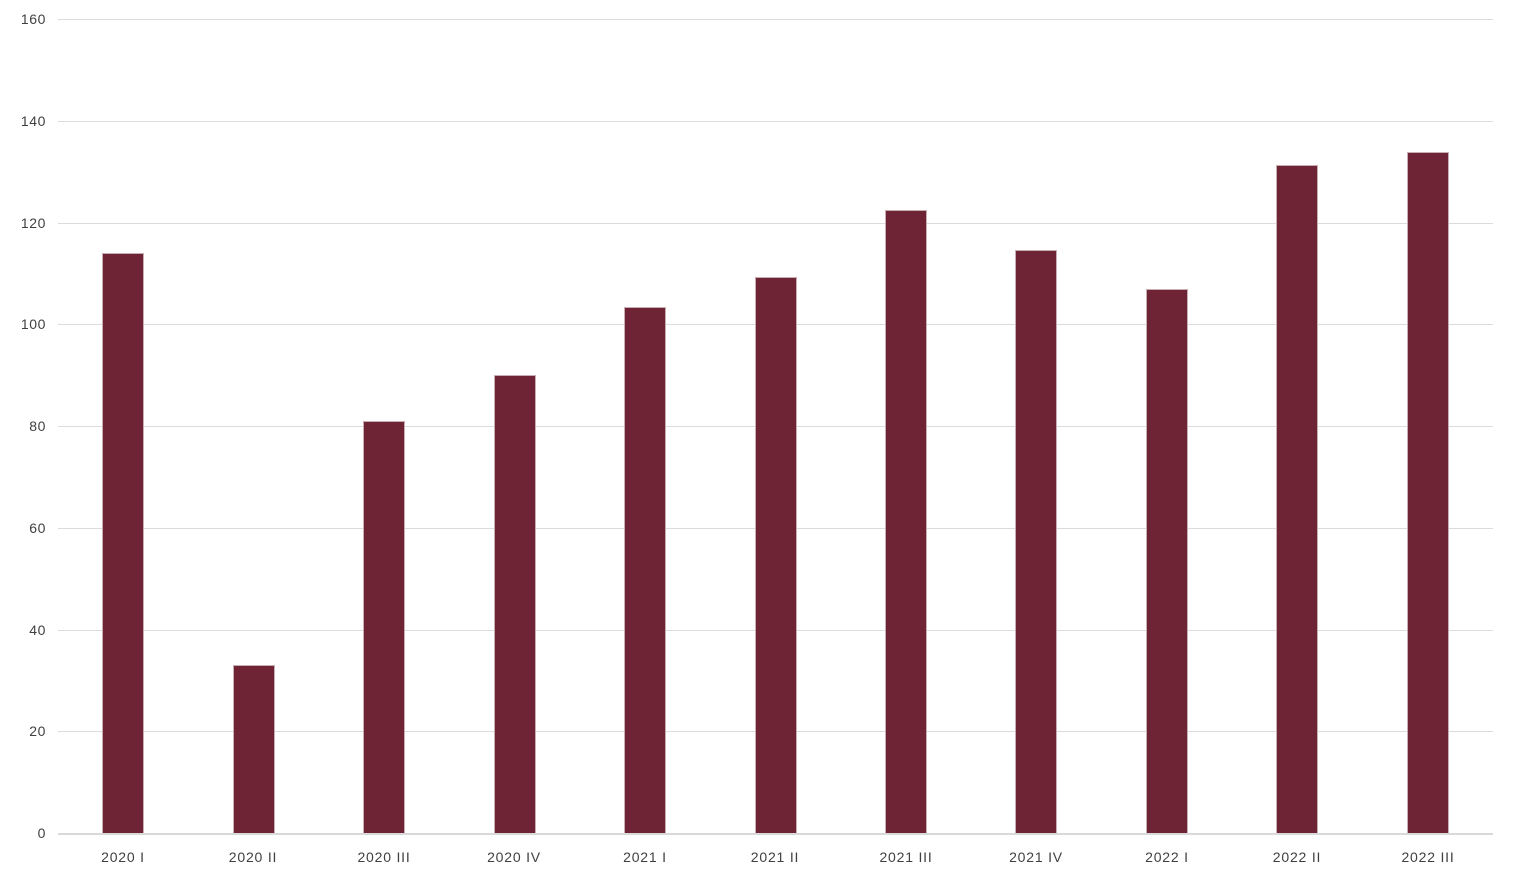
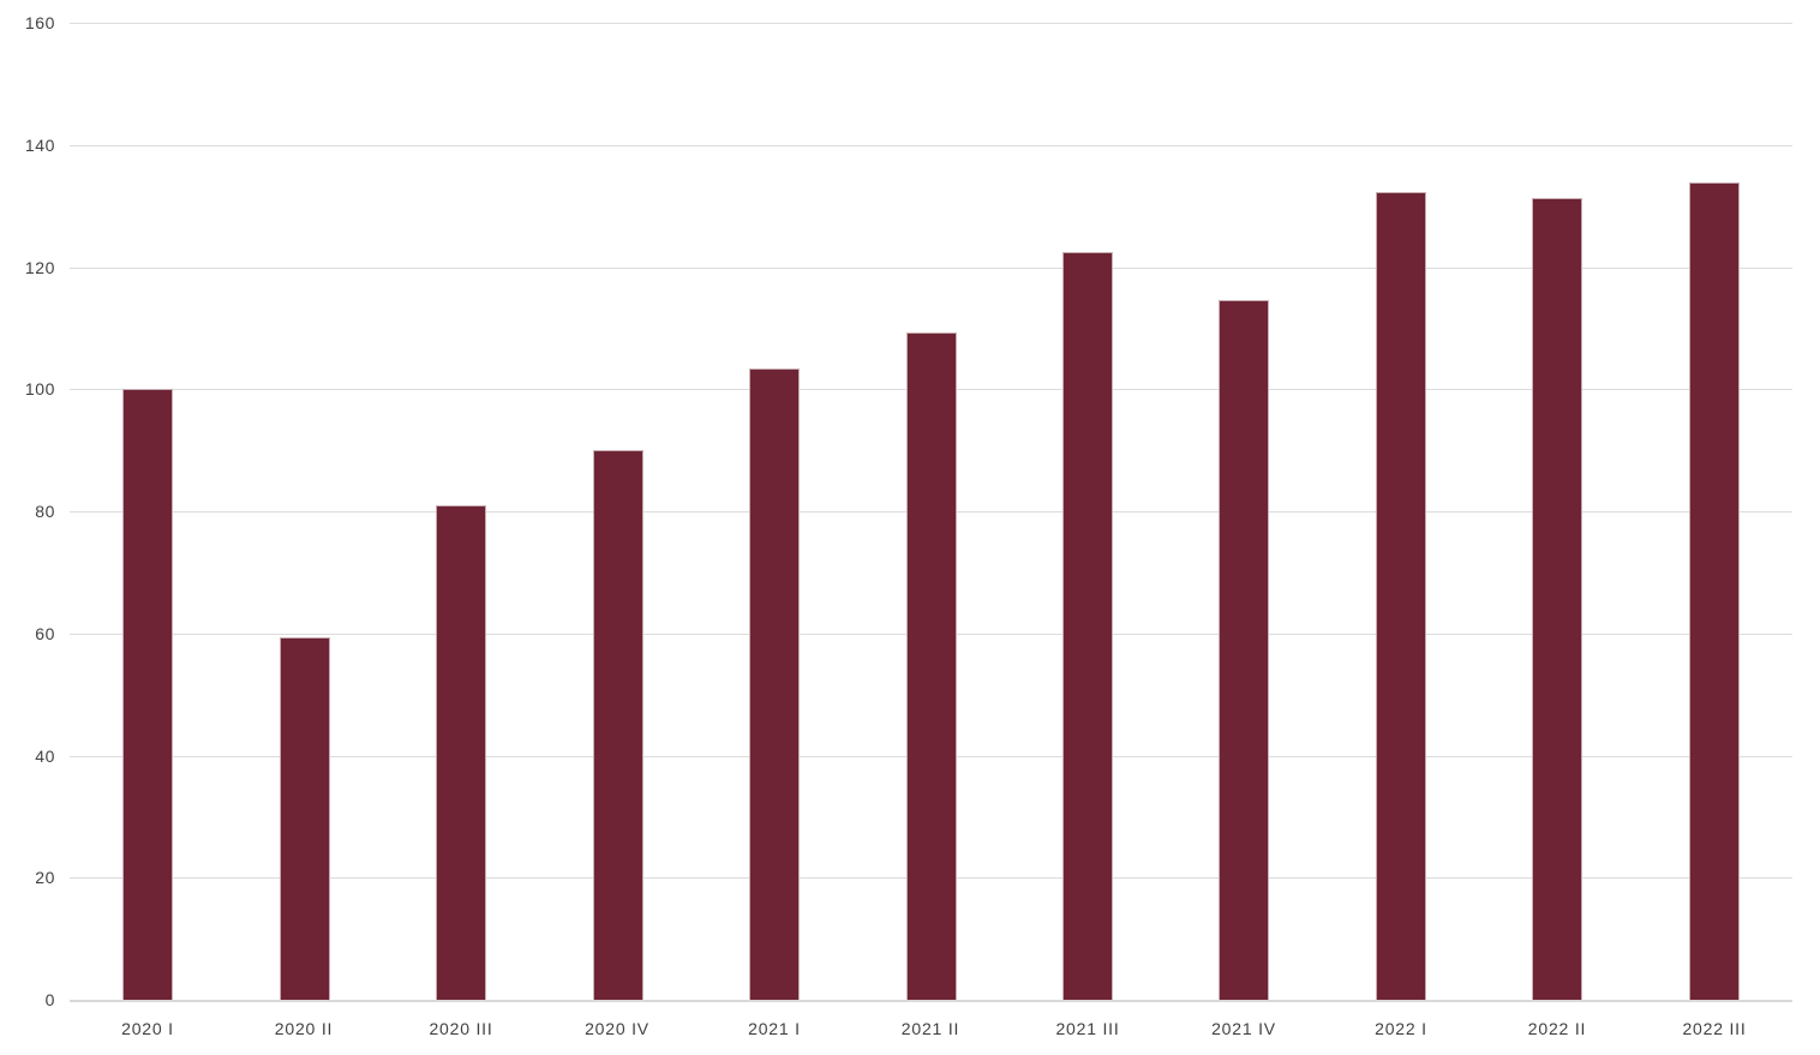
2020 I: 114 -> 100
2020 II: 33 -> 59
2022 I: 107 -> 132
